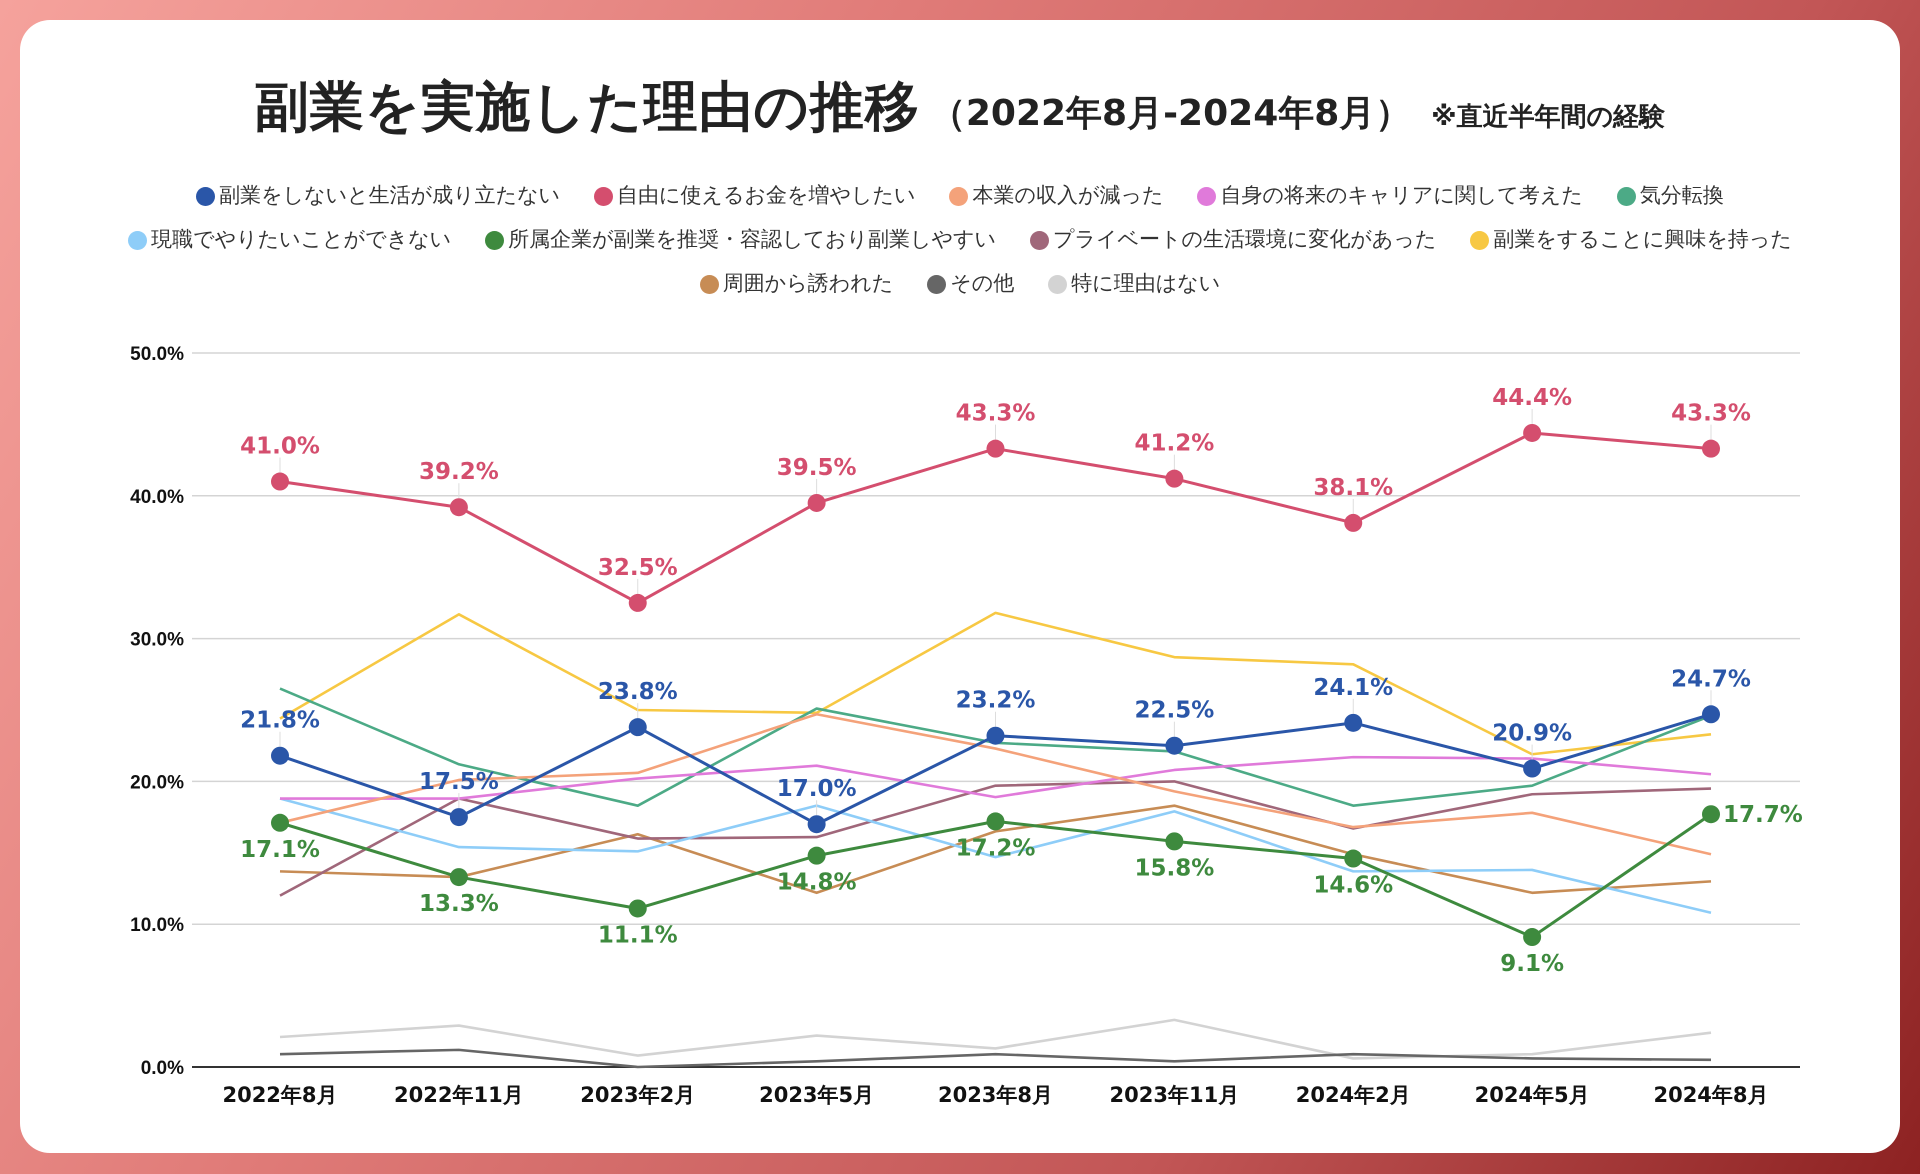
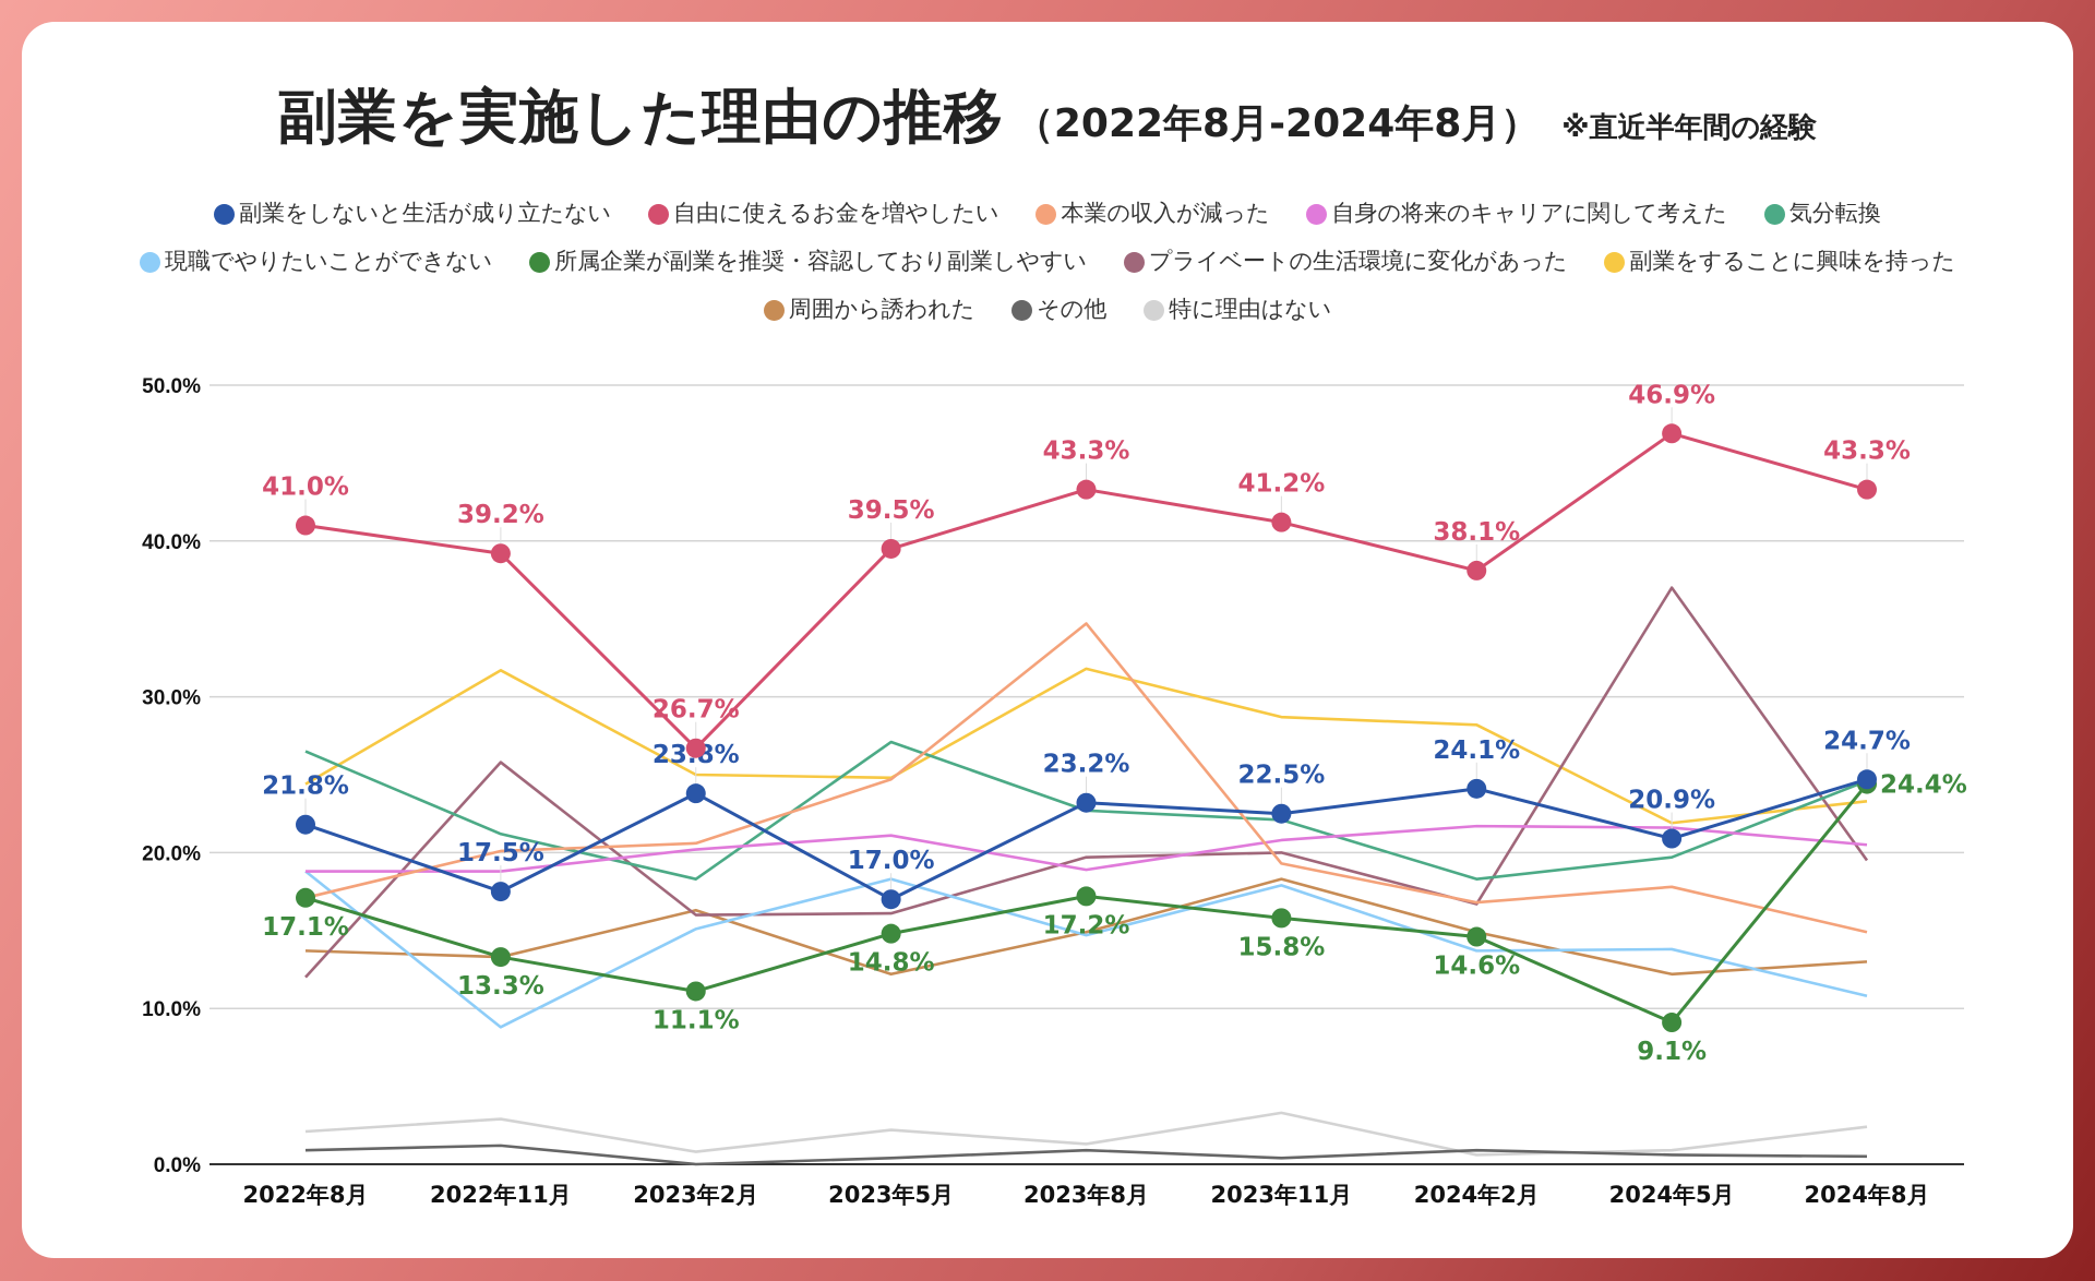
現職でやりたいことができない/2022年11月: 15.4% -> 8.8%
プライベートの生活環境に変化があった/2022年11月: 18.8% -> 25.8%
自由に使えるお金を増やしたい/2023年2月: 32.5% -> 26.7%
気分転換/2023年5月: 25.1% -> 27.1%
本業の収入が減った/2023年8月: 22.3% -> 34.7%
周囲から誘われた/2023年8月: 16.5% -> 14.9%
自由に使えるお金を増やしたい/2024年5月: 44.4% -> 46.9%
プライベートの生活環境に変化があった/2024年5月: 19.1% -> 37.0%
所属企業が副業を推奨・容認しており副業しやすい/2024年8月: 17.7% -> 24.4%
